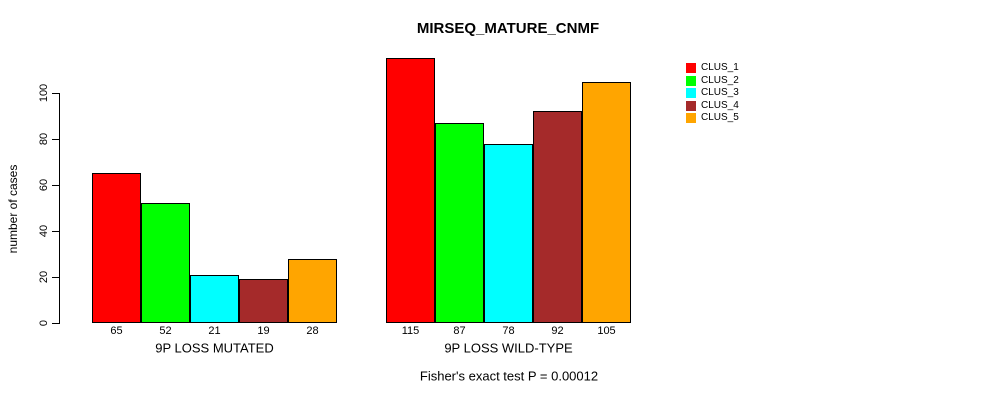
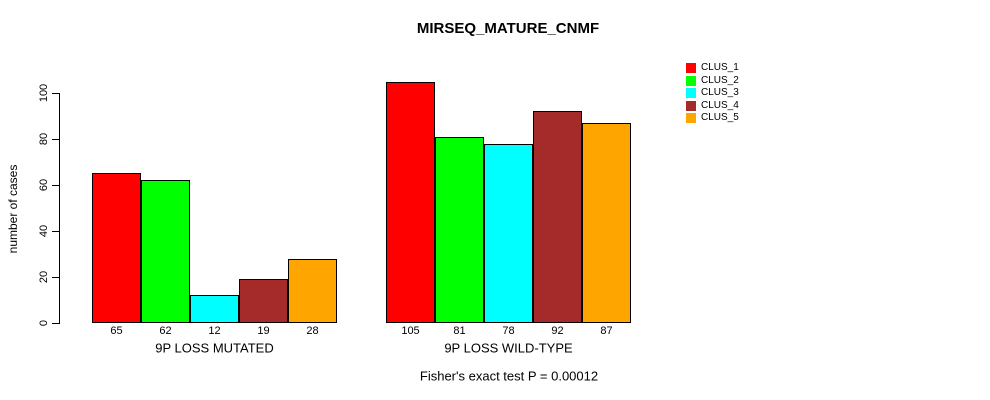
CLUS_2/9P LOSS MUTATED: 52 -> 62
CLUS_3/9P LOSS MUTATED: 21 -> 12
CLUS_1/9P LOSS WILD-TYPE: 115 -> 105
CLUS_2/9P LOSS WILD-TYPE: 87 -> 81
CLUS_5/9P LOSS WILD-TYPE: 105 -> 87
